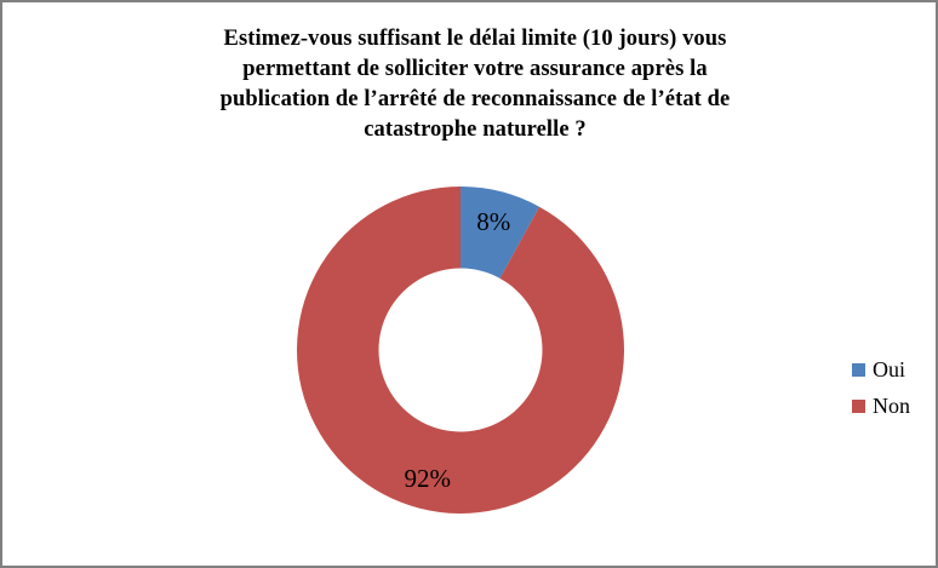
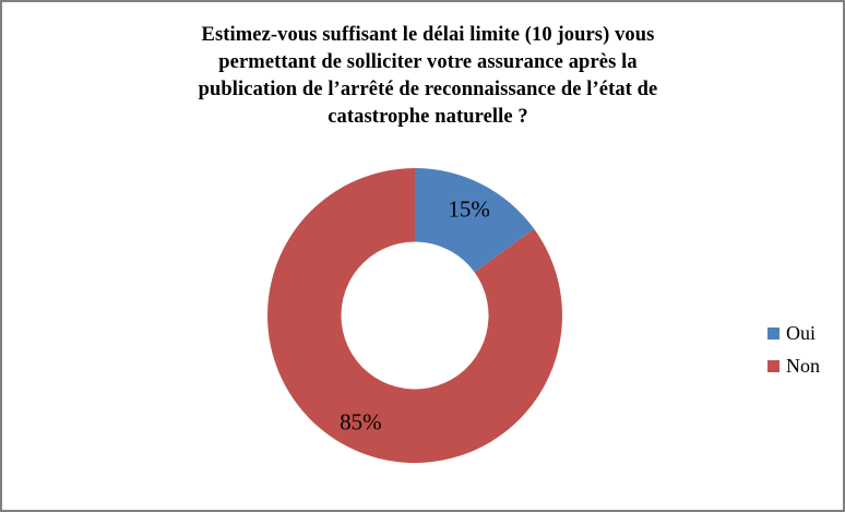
Oui: 8% -> 15%
Non: 92% -> 85%
